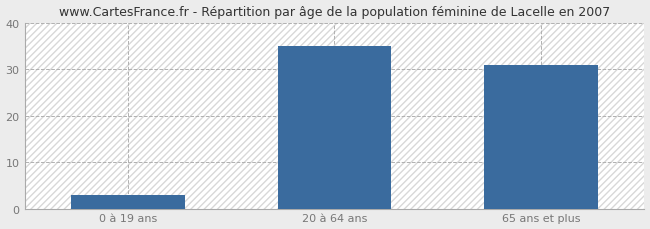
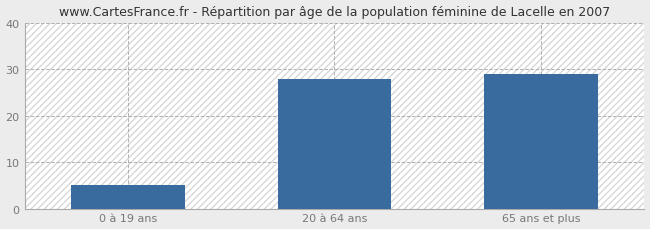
0 à 19 ans: 3 -> 5
20 à 64 ans: 35 -> 28
65 ans et plus: 31 -> 29
